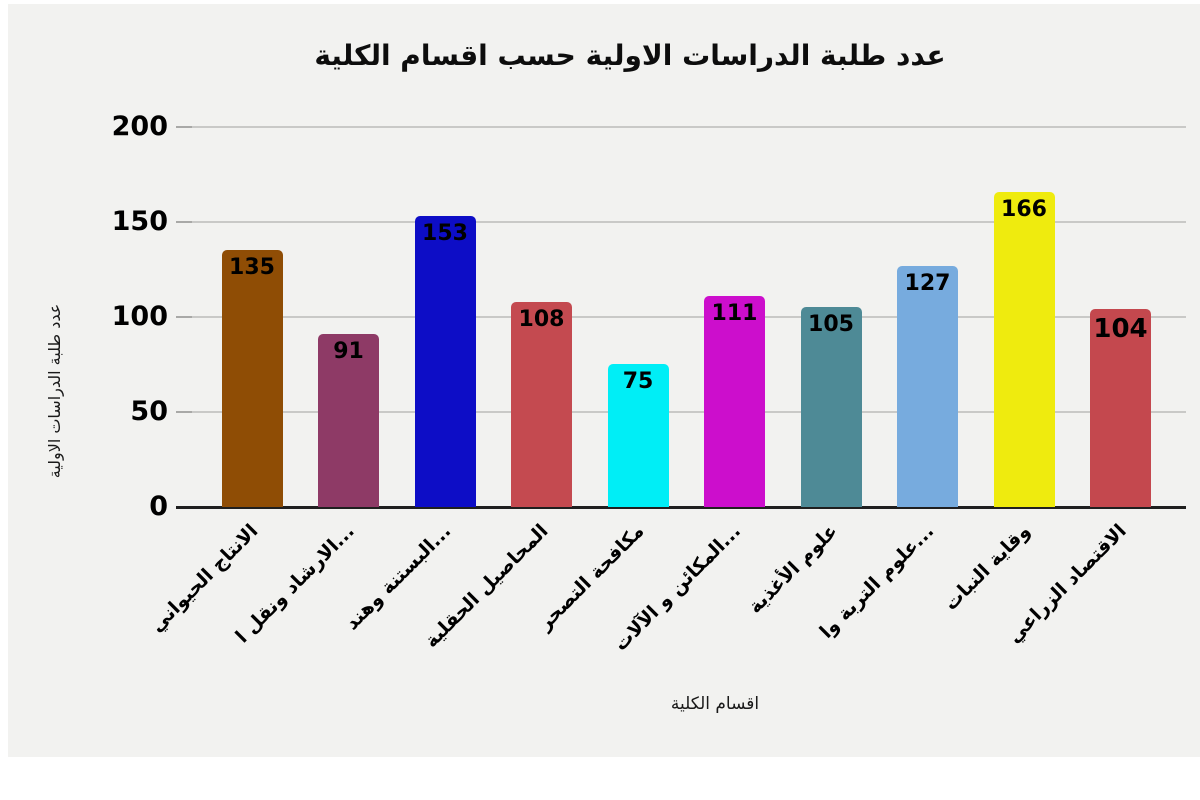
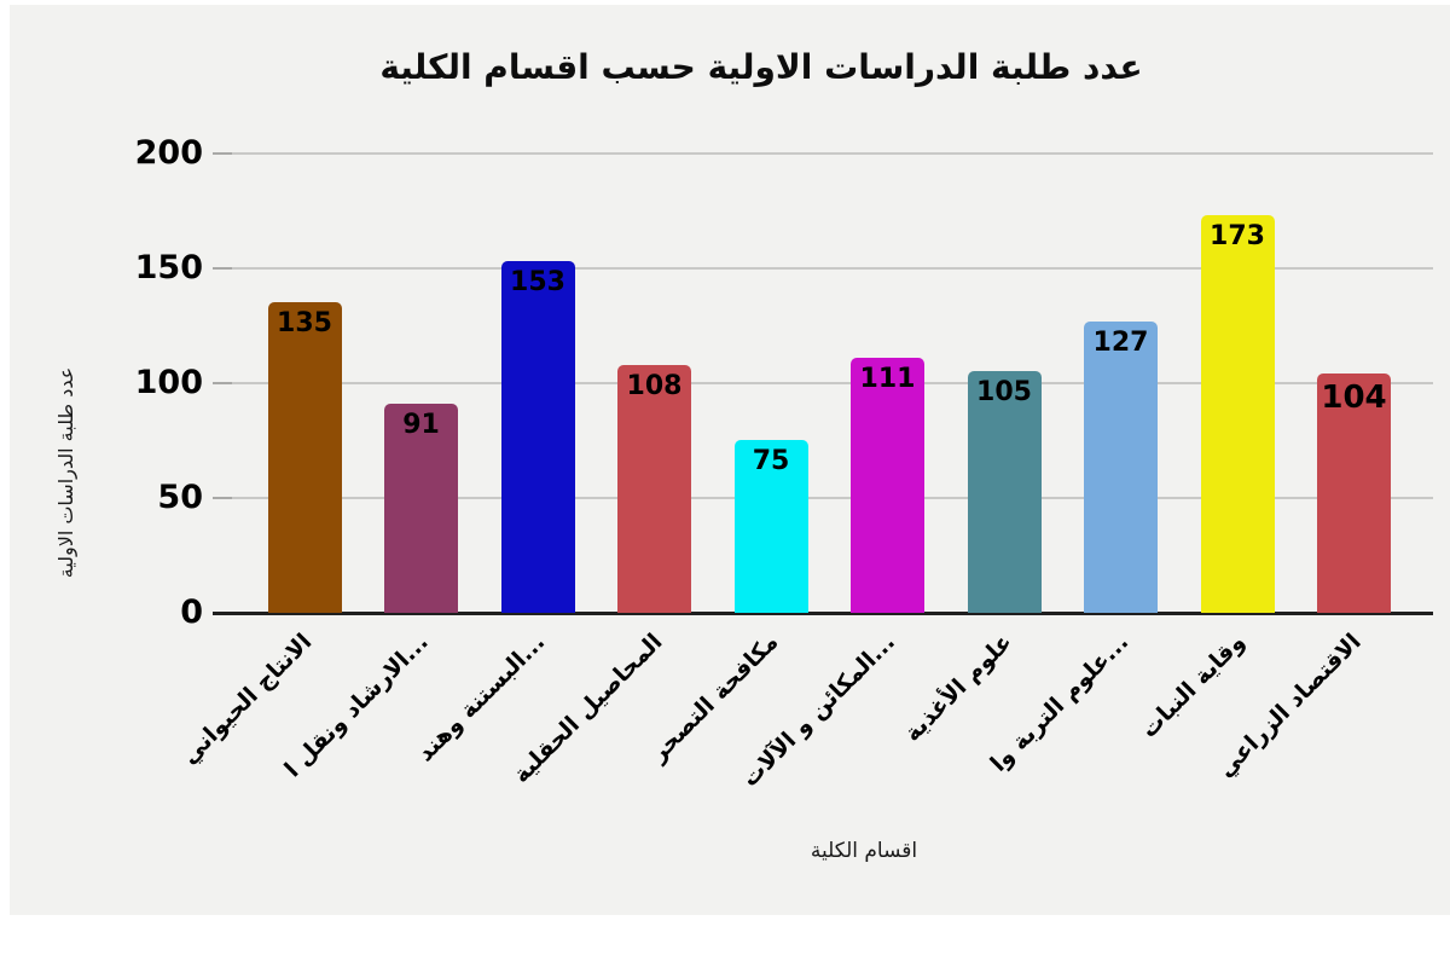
وقاية النبات: 166 -> 173
